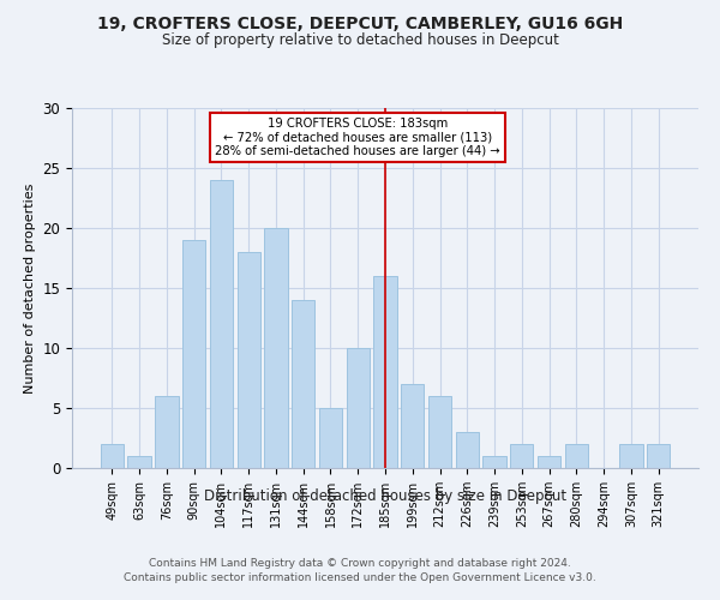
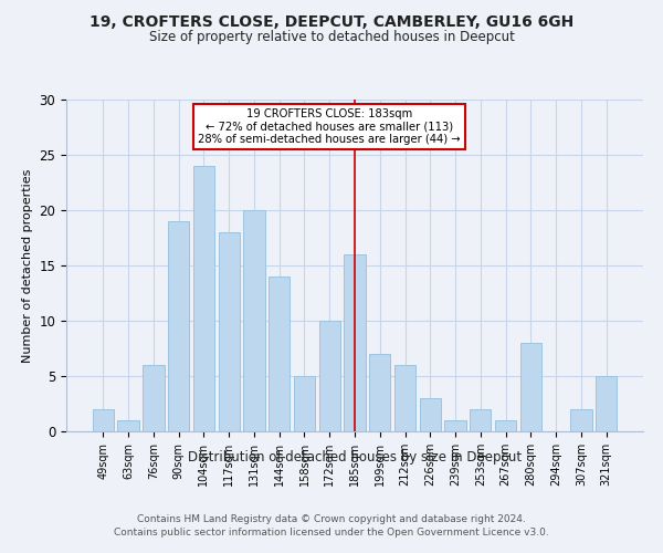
280sqm: 2 -> 8
321sqm: 2 -> 5
